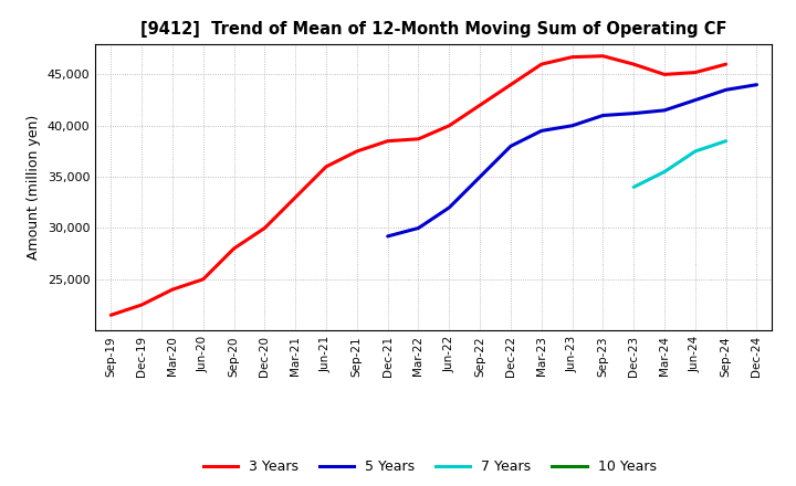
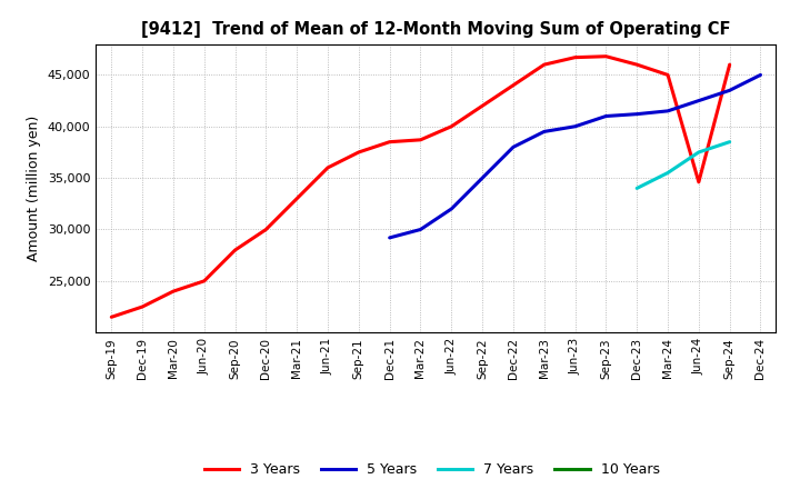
3 Years/Jun-24: 45,200 -> 34,600
5 Years/Dec-24: 44,000 -> 45,000
